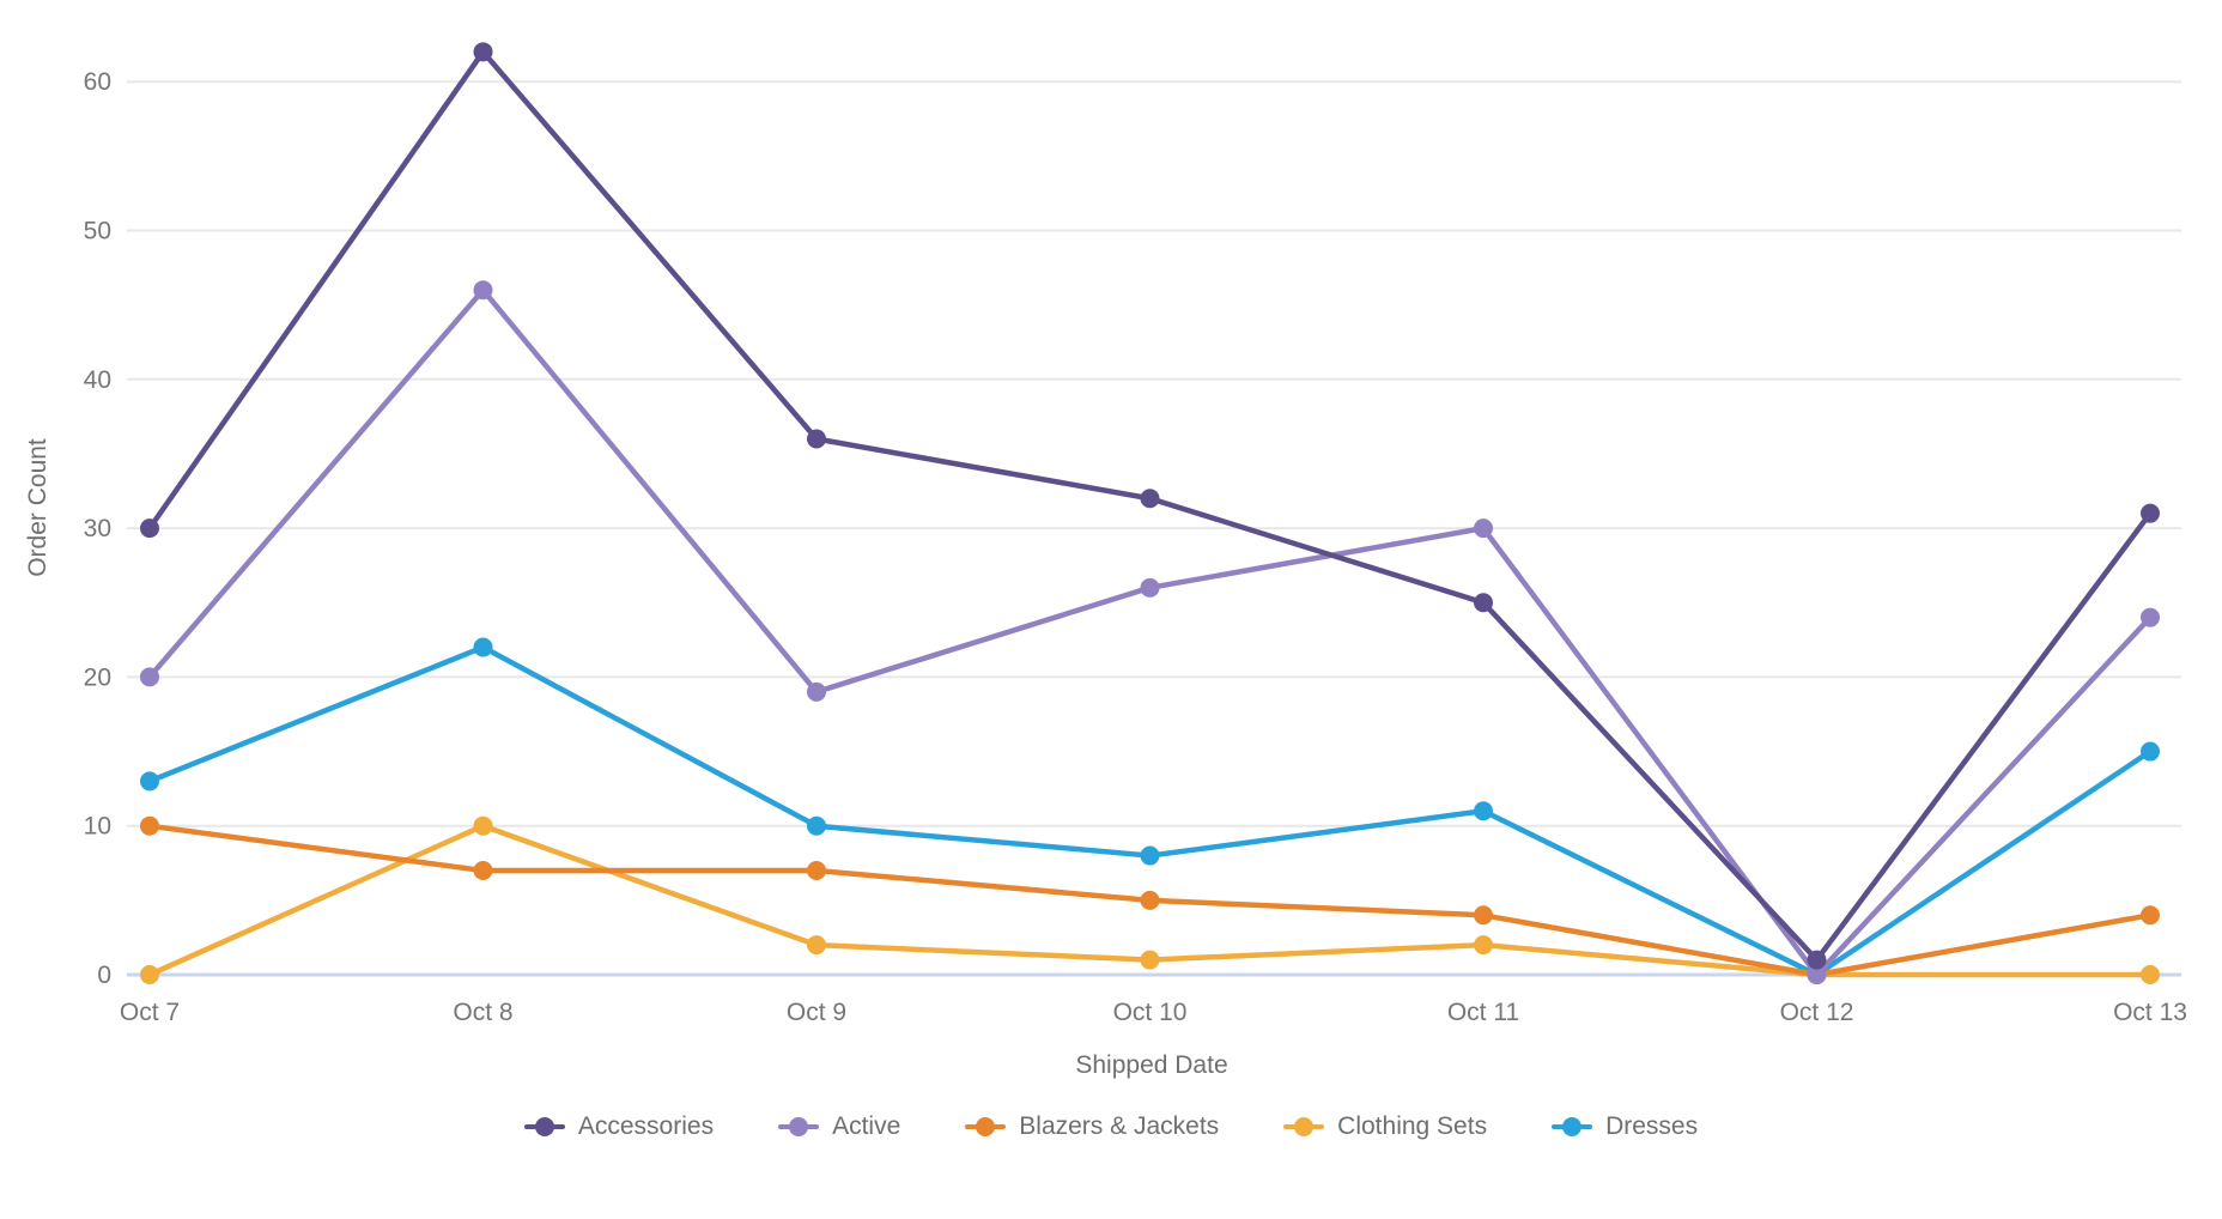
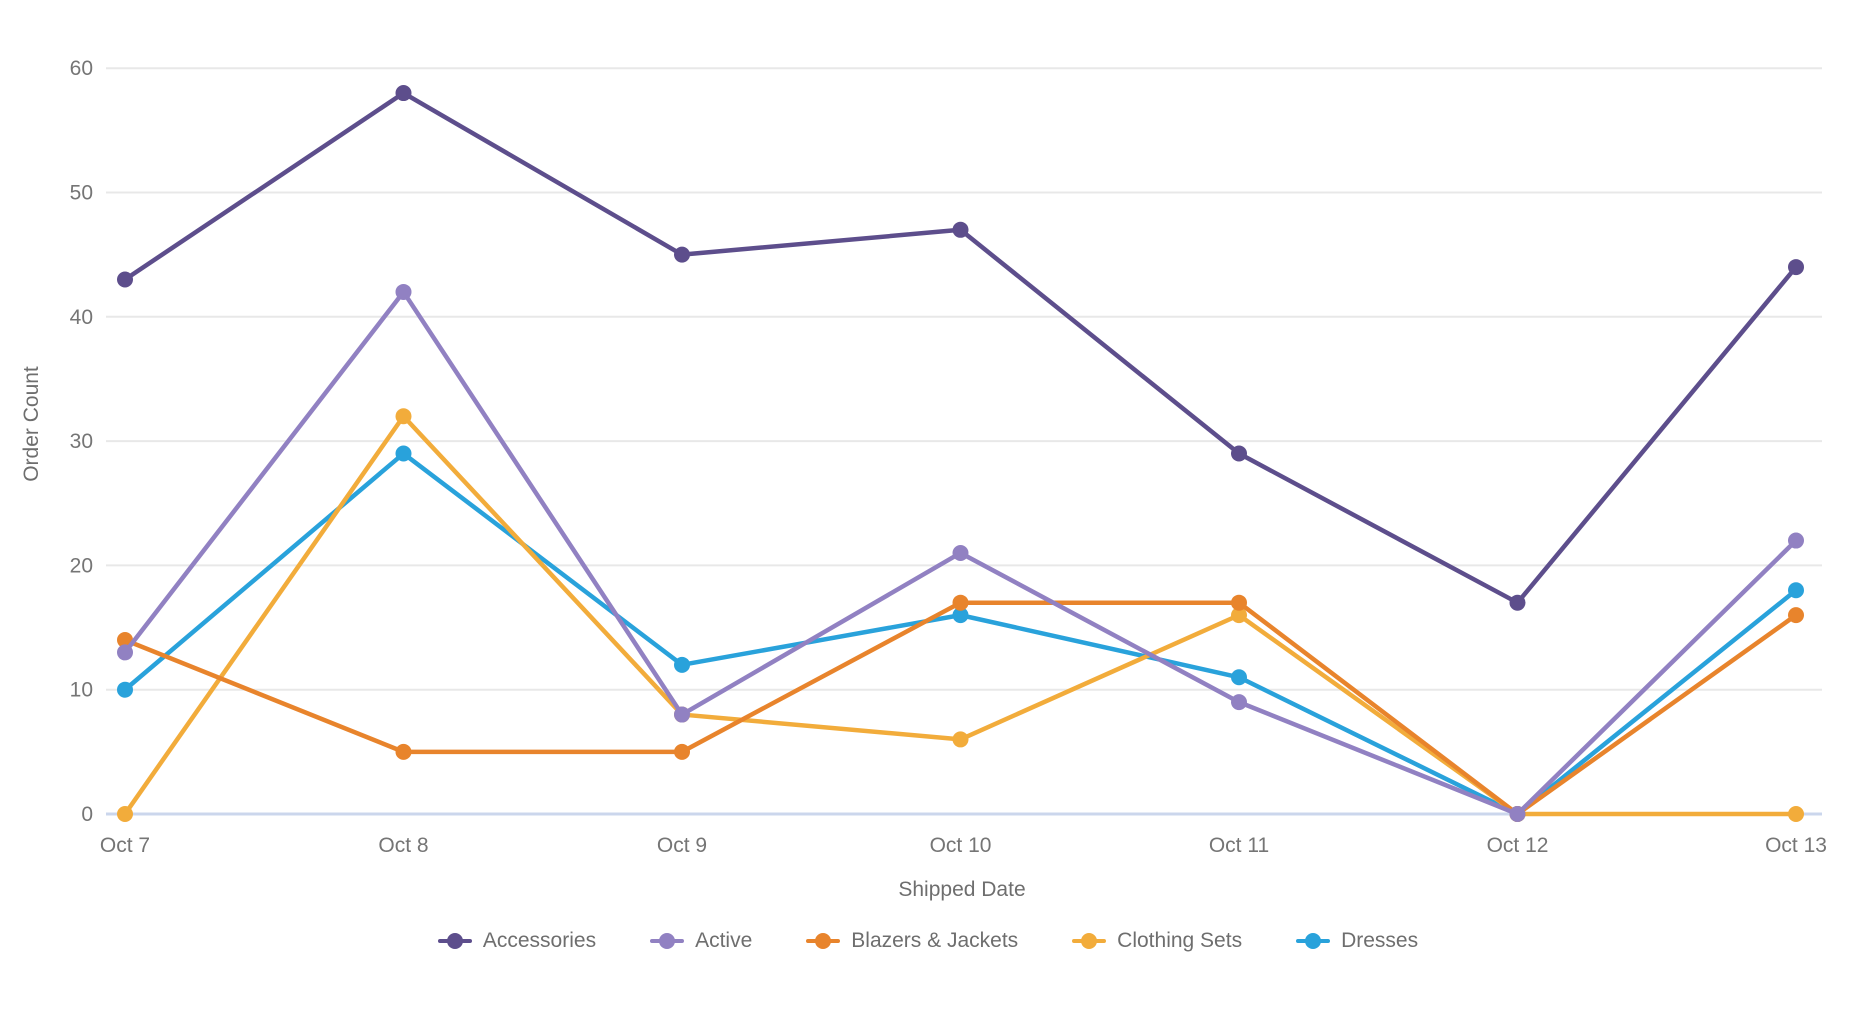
Accessories/Oct 7: 30 -> 43
Active/Oct 7: 20 -> 13
Blazers & Jackets/Oct 7: 10 -> 14
Dresses/Oct 7: 13 -> 10
Accessories/Oct 8: 62 -> 58
Active/Oct 8: 46 -> 42
Blazers & Jackets/Oct 8: 7 -> 5
Clothing Sets/Oct 8: 10 -> 32
Dresses/Oct 8: 22 -> 29
Accessories/Oct 9: 36 -> 45
Active/Oct 9: 19 -> 8
Blazers & Jackets/Oct 9: 7 -> 5
Clothing Sets/Oct 9: 2 -> 8
Dresses/Oct 9: 10 -> 12
Accessories/Oct 10: 32 -> 47
Active/Oct 10: 26 -> 21
Blazers & Jackets/Oct 10: 5 -> 17
Clothing Sets/Oct 10: 1 -> 6
Dresses/Oct 10: 8 -> 16
Accessories/Oct 11: 25 -> 29
Active/Oct 11: 30 -> 9
Blazers & Jackets/Oct 11: 4 -> 17
Clothing Sets/Oct 11: 2 -> 16
Accessories/Oct 12: 1 -> 17
Accessories/Oct 13: 31 -> 44
Active/Oct 13: 24 -> 22
Blazers & Jackets/Oct 13: 4 -> 16
Dresses/Oct 13: 15 -> 18
